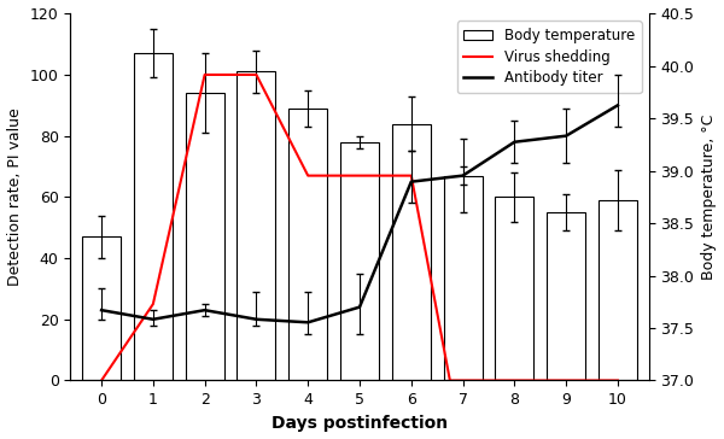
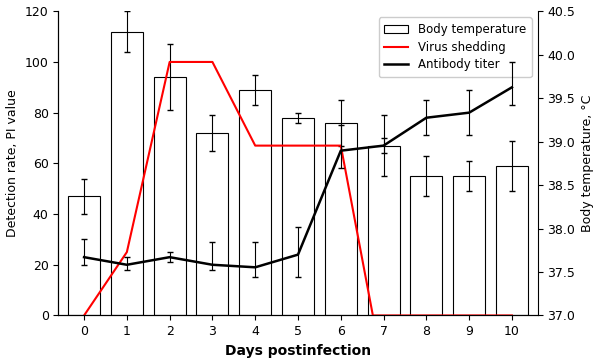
Body temperature/1: 107 -> 112
Body temperature/3: 101 -> 72
Body temperature/6: 84 -> 76
Body temperature/8: 60 -> 55
